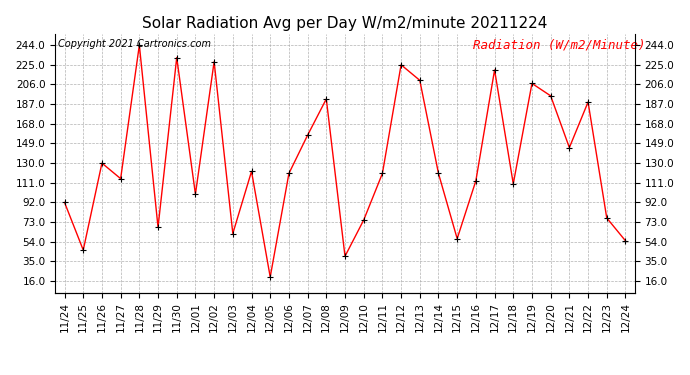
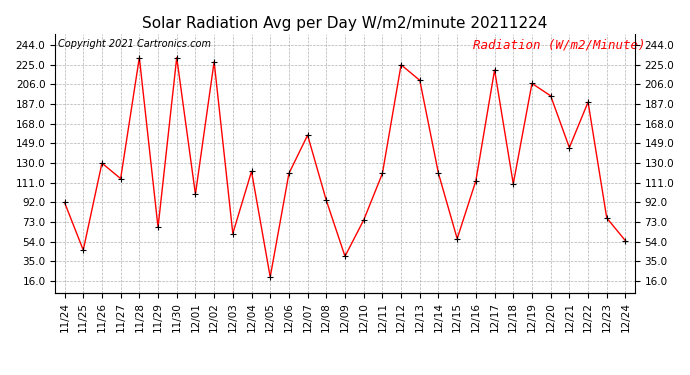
11/28: 244 -> 232
12/08: 192 -> 94
